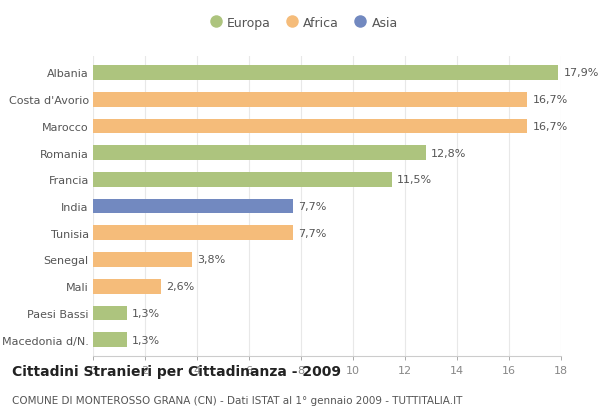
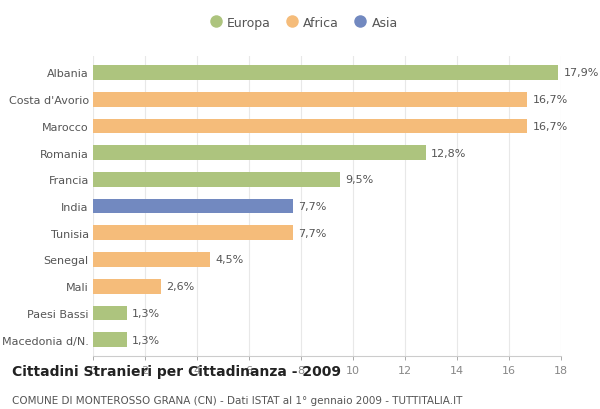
Francia: 11,5% -> 9,5%
Senegal: 3,8% -> 4,5%
